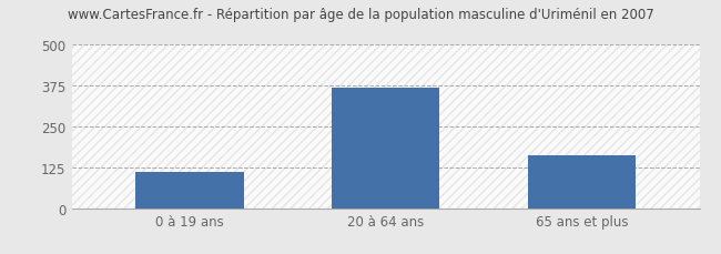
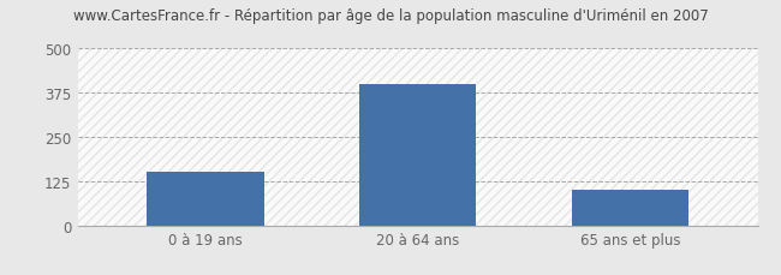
0 à 19 ans: 110 -> 150
20 à 64 ans: 370 -> 400
65 ans et plus: 160 -> 100
